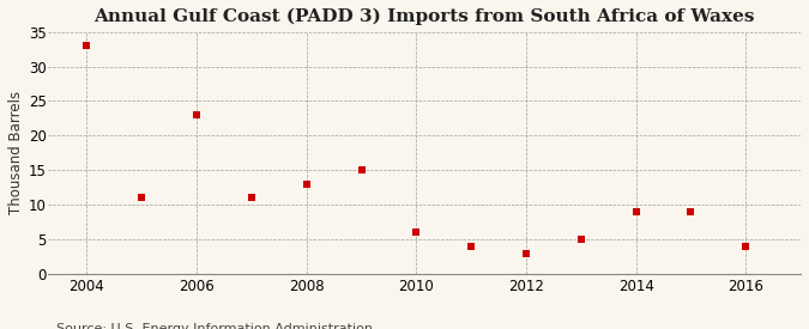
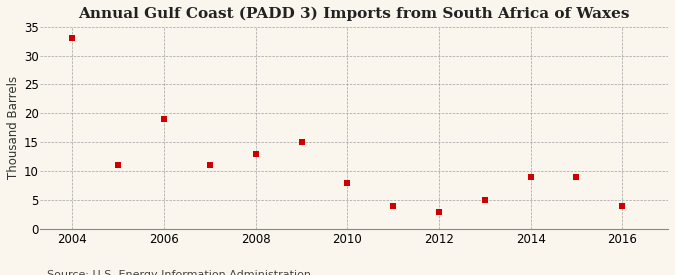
2006: 23 -> 19
2010: 6 -> 8
